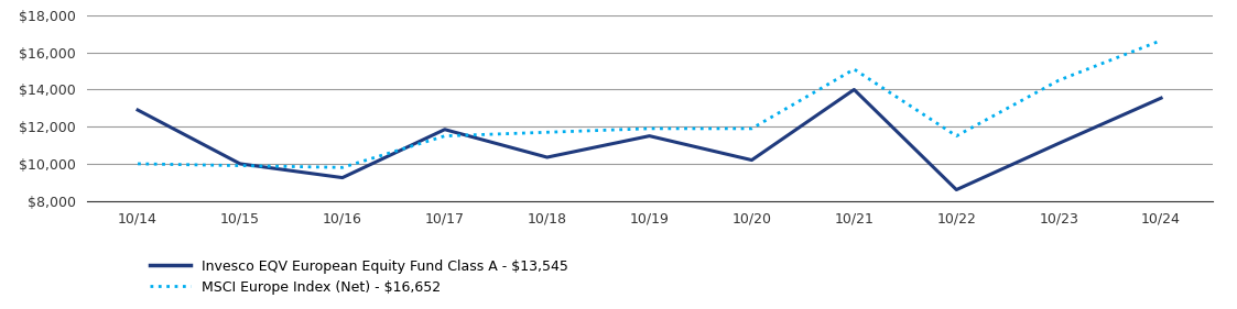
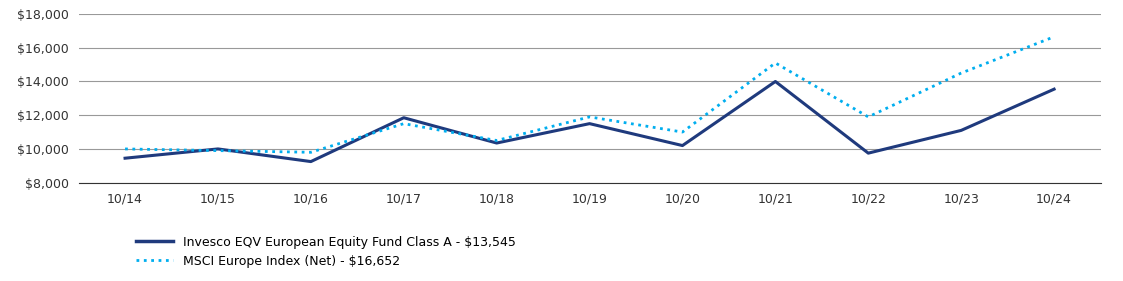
Invesco EQV European Equity Fund Class A - $13,545/10/14: $12,900 -> $9,400
MSCI Europe Index (Net) - $16,652/10/18: $11,700 -> $10,500
MSCI Europe Index (Net) - $16,652/10/20: $11,900 -> $11,000
Invesco EQV European Equity Fund Class A - $13,545/10/22: $8,600 -> $9,800
MSCI Europe Index (Net) - $16,652/10/22: $11,500 -> $11,900
